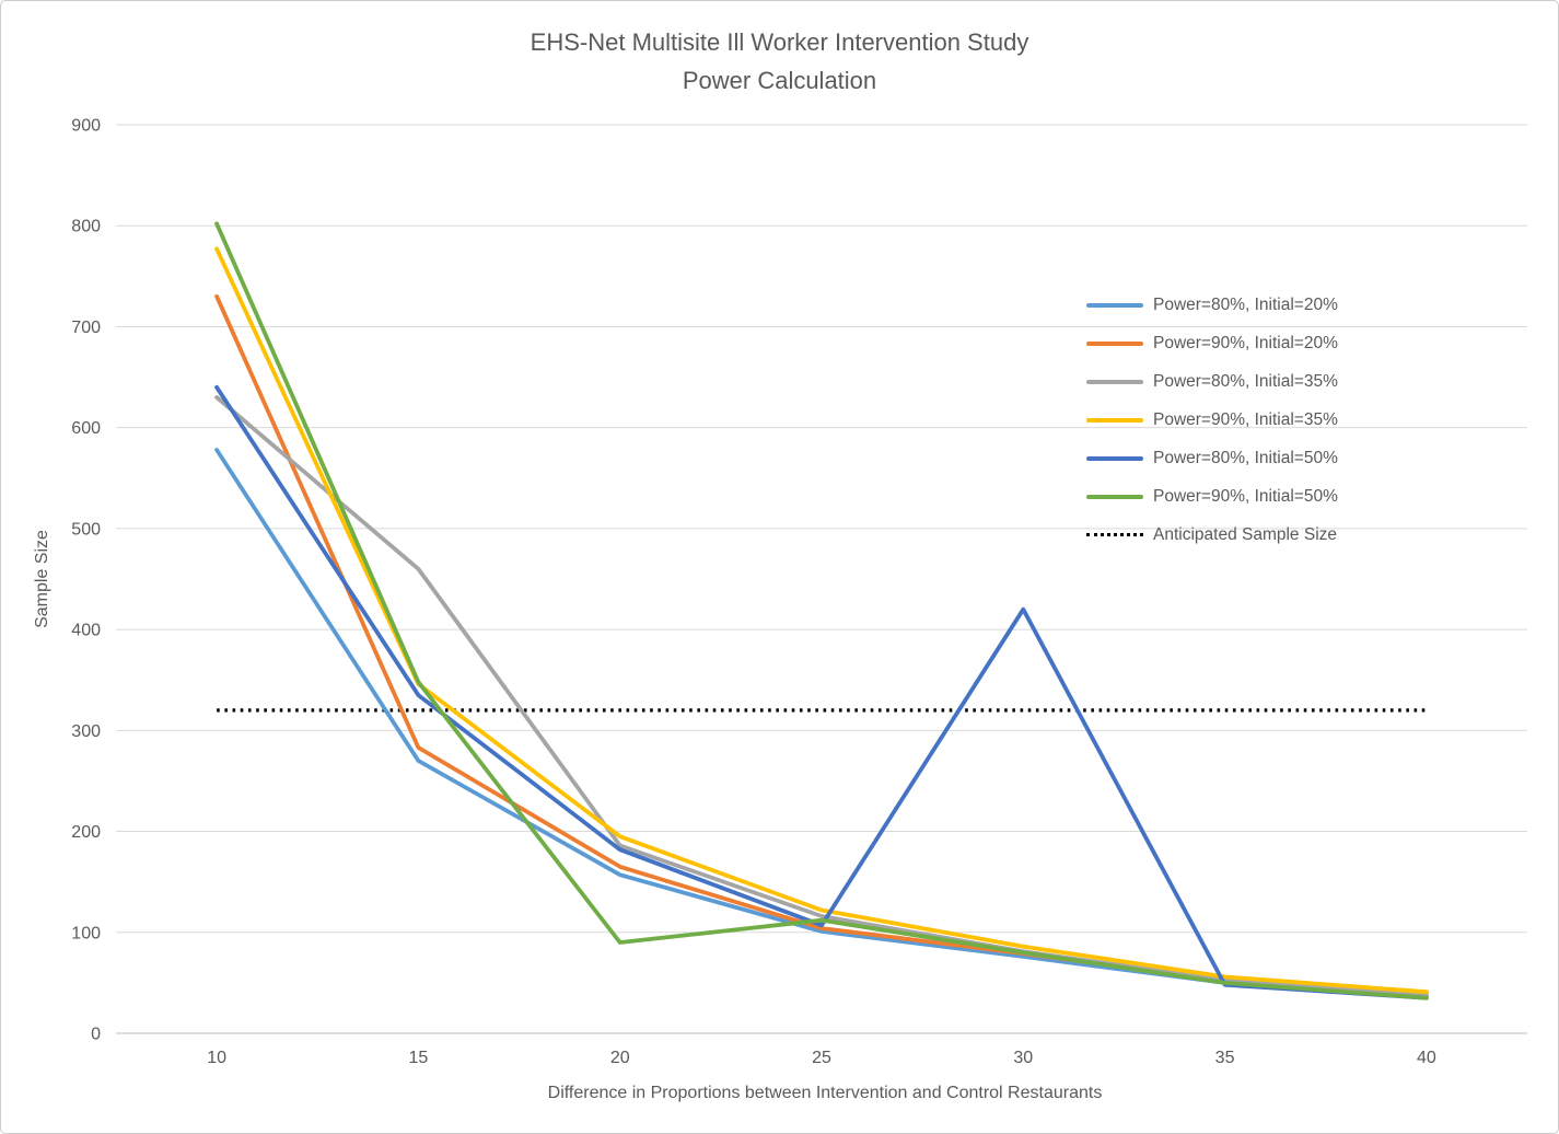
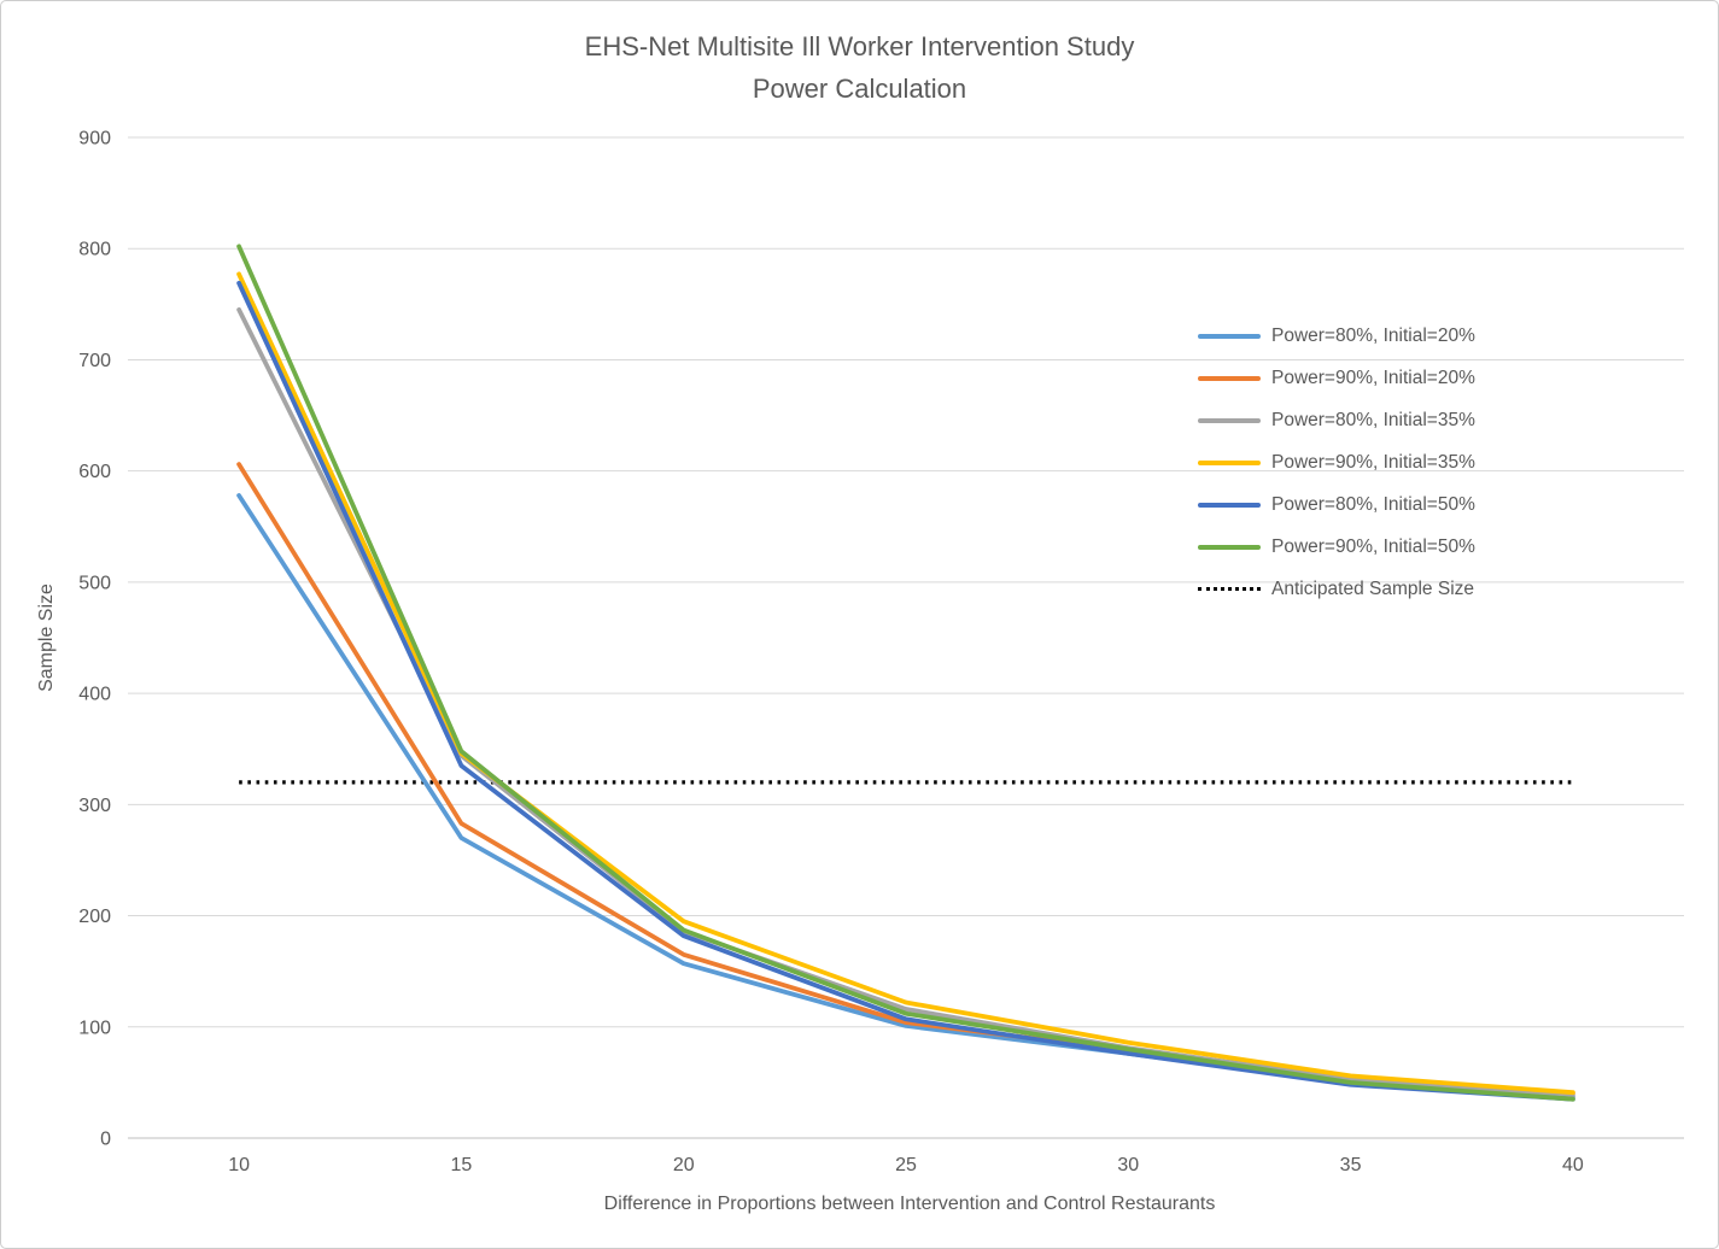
Power=90%, Initial=20%/10: 730 -> 610
Power=80%, Initial=35%/10: 630 -> 740
Power=80%, Initial=50%/10: 640 -> 770
Power=80%, Initial=35%/15: 460 -> 340
Power=90%, Initial=50%/20: 90 -> 190
Power=80%, Initial=50%/30: 420 -> 80
